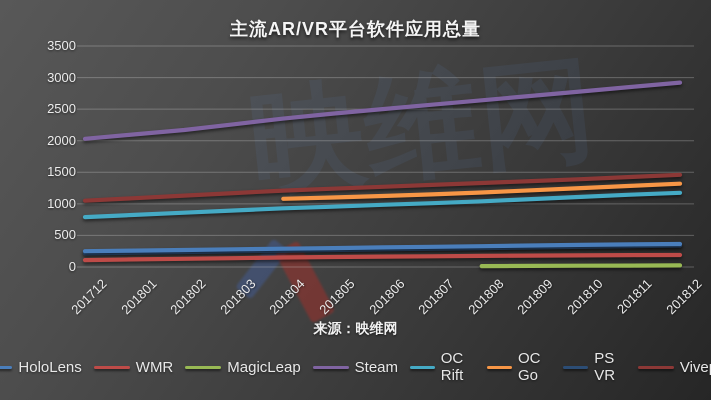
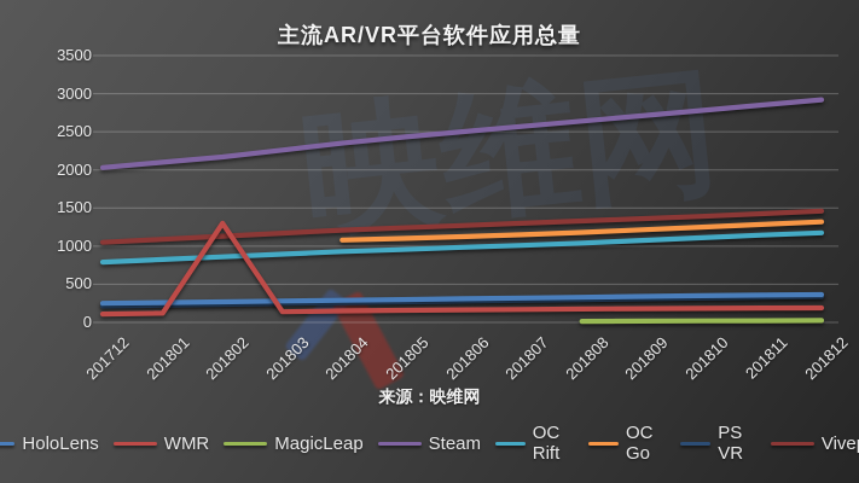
WMR/201802: 100 -> 1300
